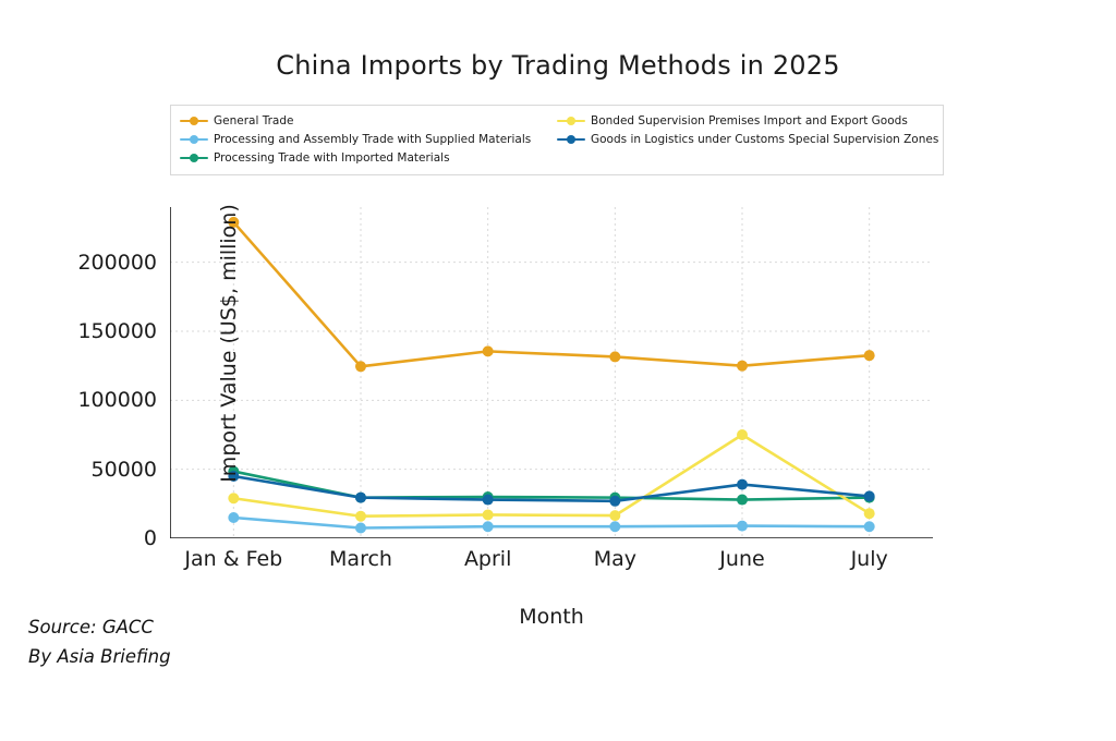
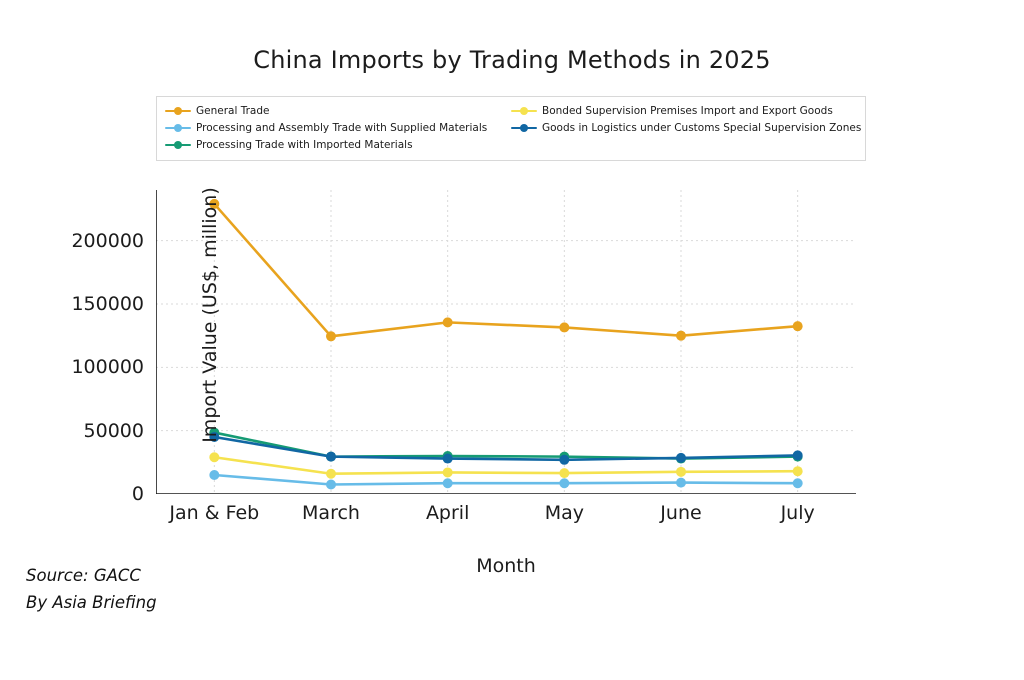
Bonded Supervision Premises Import and Export Goods/June: 75000 -> 18000
Goods in Logistics under Customs Special Supervision Zones/June: 39000 -> 28000
